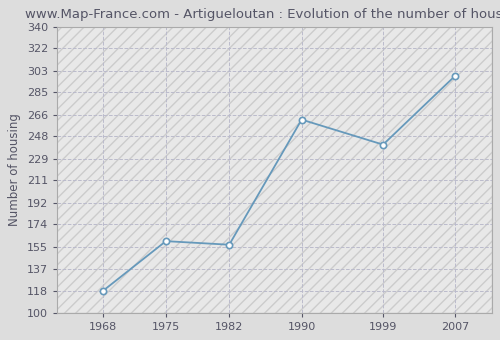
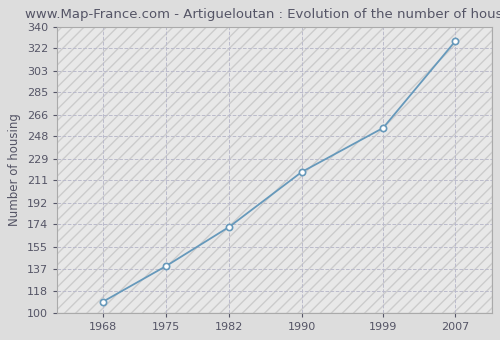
1968: 118 -> 109
1975: 160 -> 139
1982: 157 -> 172
1990: 262 -> 218
1999: 241 -> 255
2007: 299 -> 328
